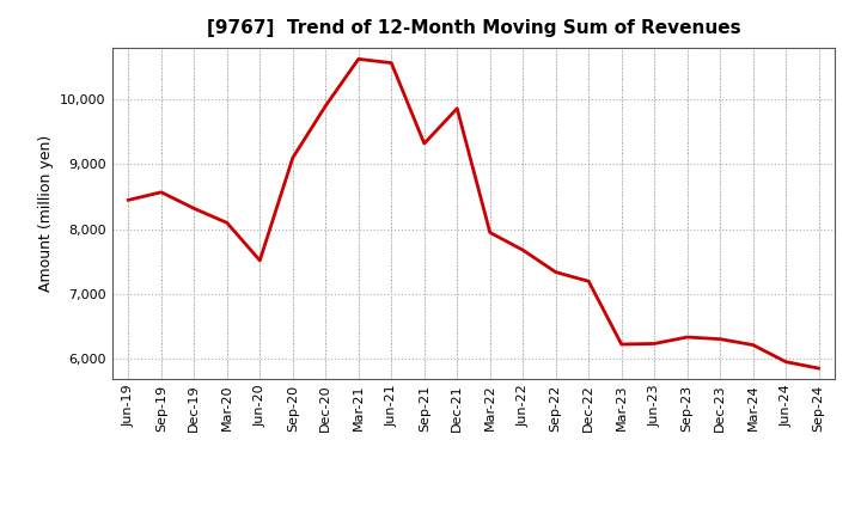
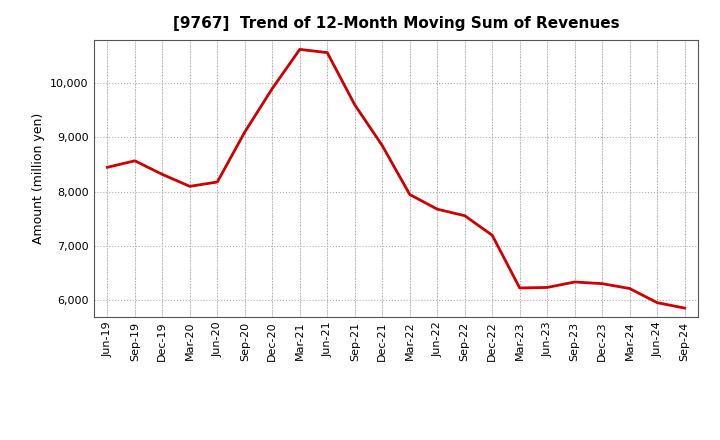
Jun-20: 7,520 -> 8,180
Sep-21: 9,320 -> 9,600
Dec-21: 9,860 -> 8,850
Sep-22: 7,340 -> 7,560
